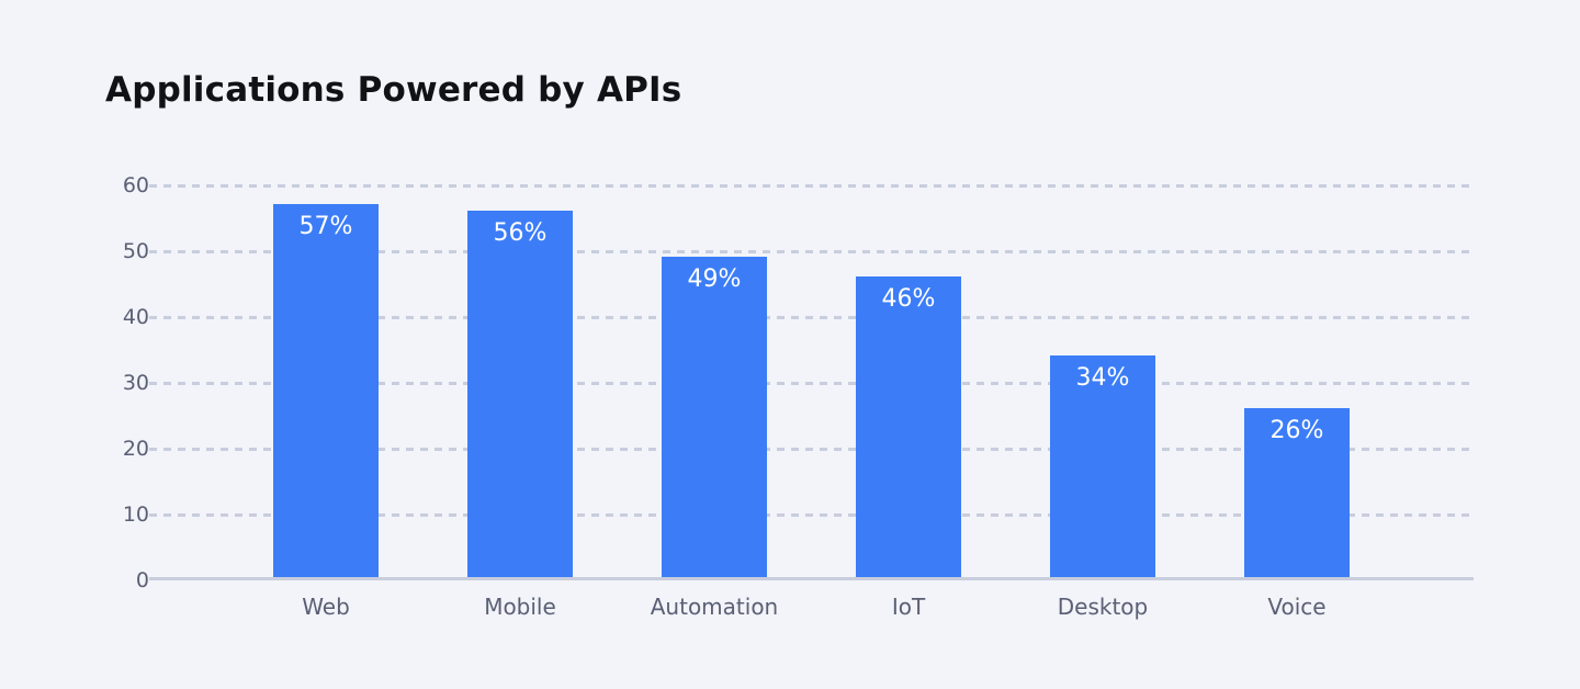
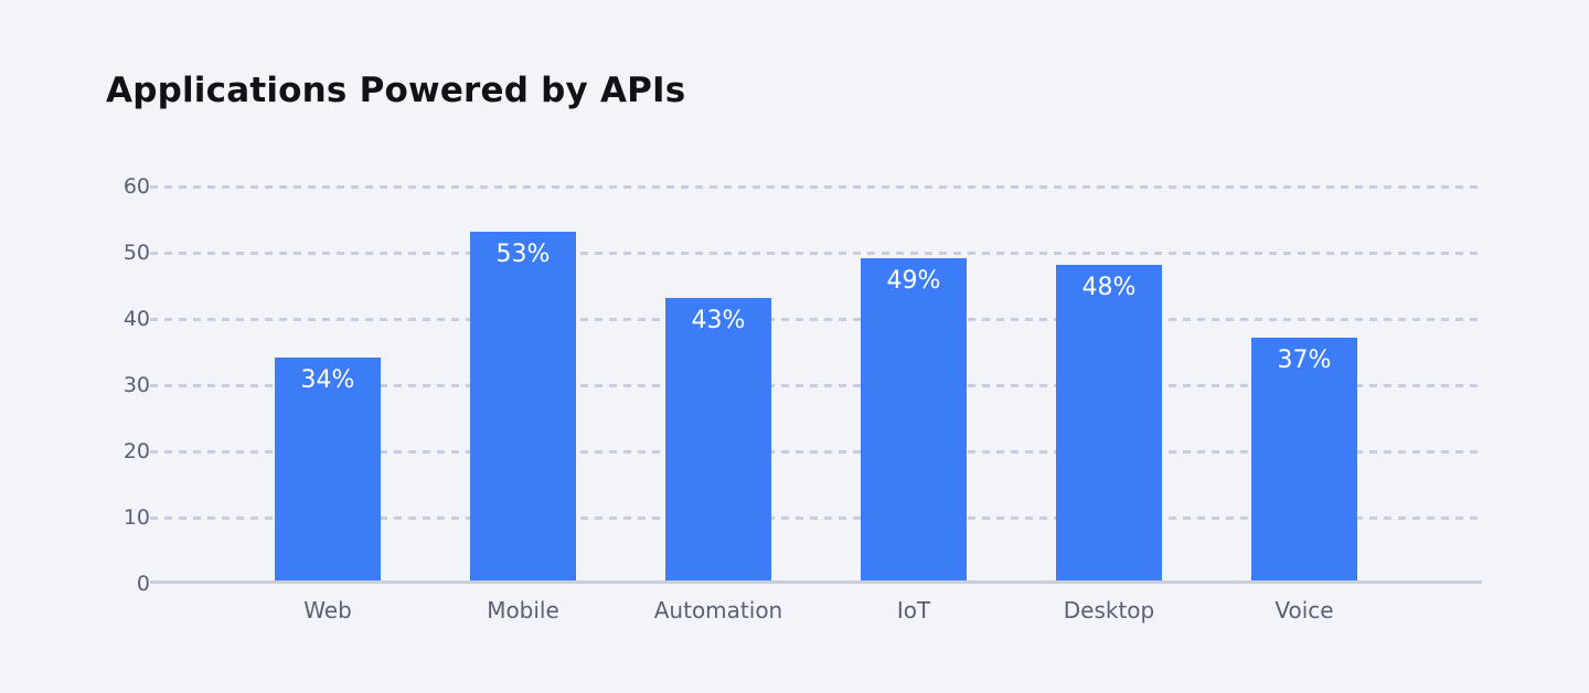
Web: 57% -> 34%
Mobile: 56% -> 53%
Automation: 49% -> 43%
IoT: 46% -> 49%
Desktop: 34% -> 48%
Voice: 26% -> 37%
